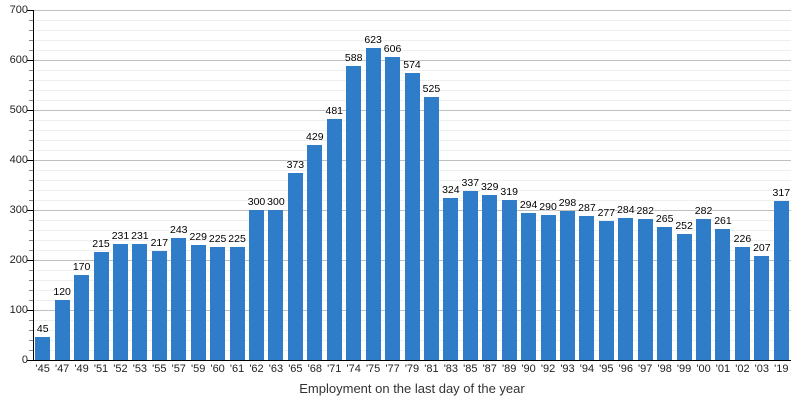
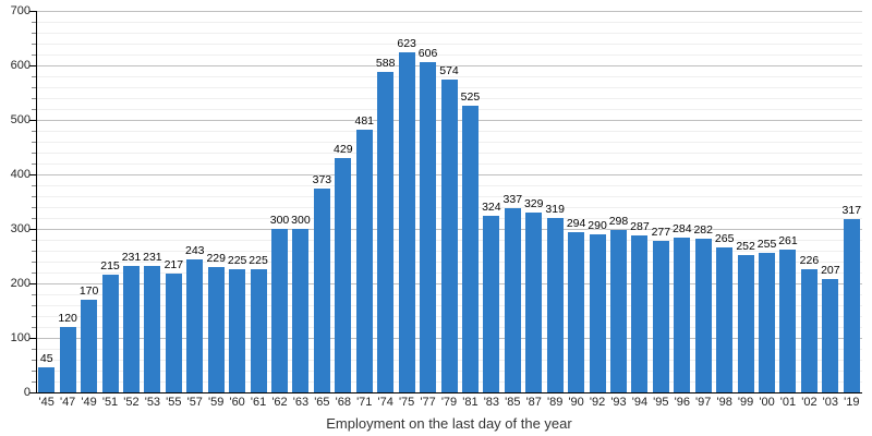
'00: 282 -> 255
